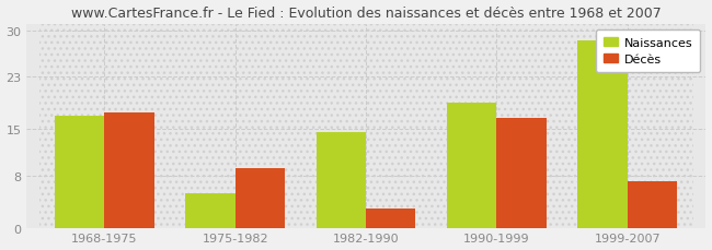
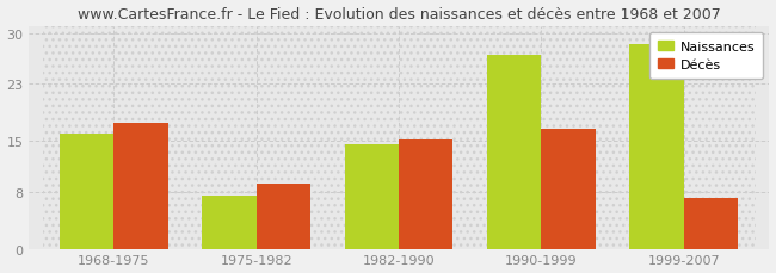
Naissances/1968-1975: 17.0 -> 16.0
Naissances/1975-1982: 5.4 -> 7.5
Décès/1982-1990: 3.0 -> 15.2
Naissances/1990-1999: 19.0 -> 27.0
